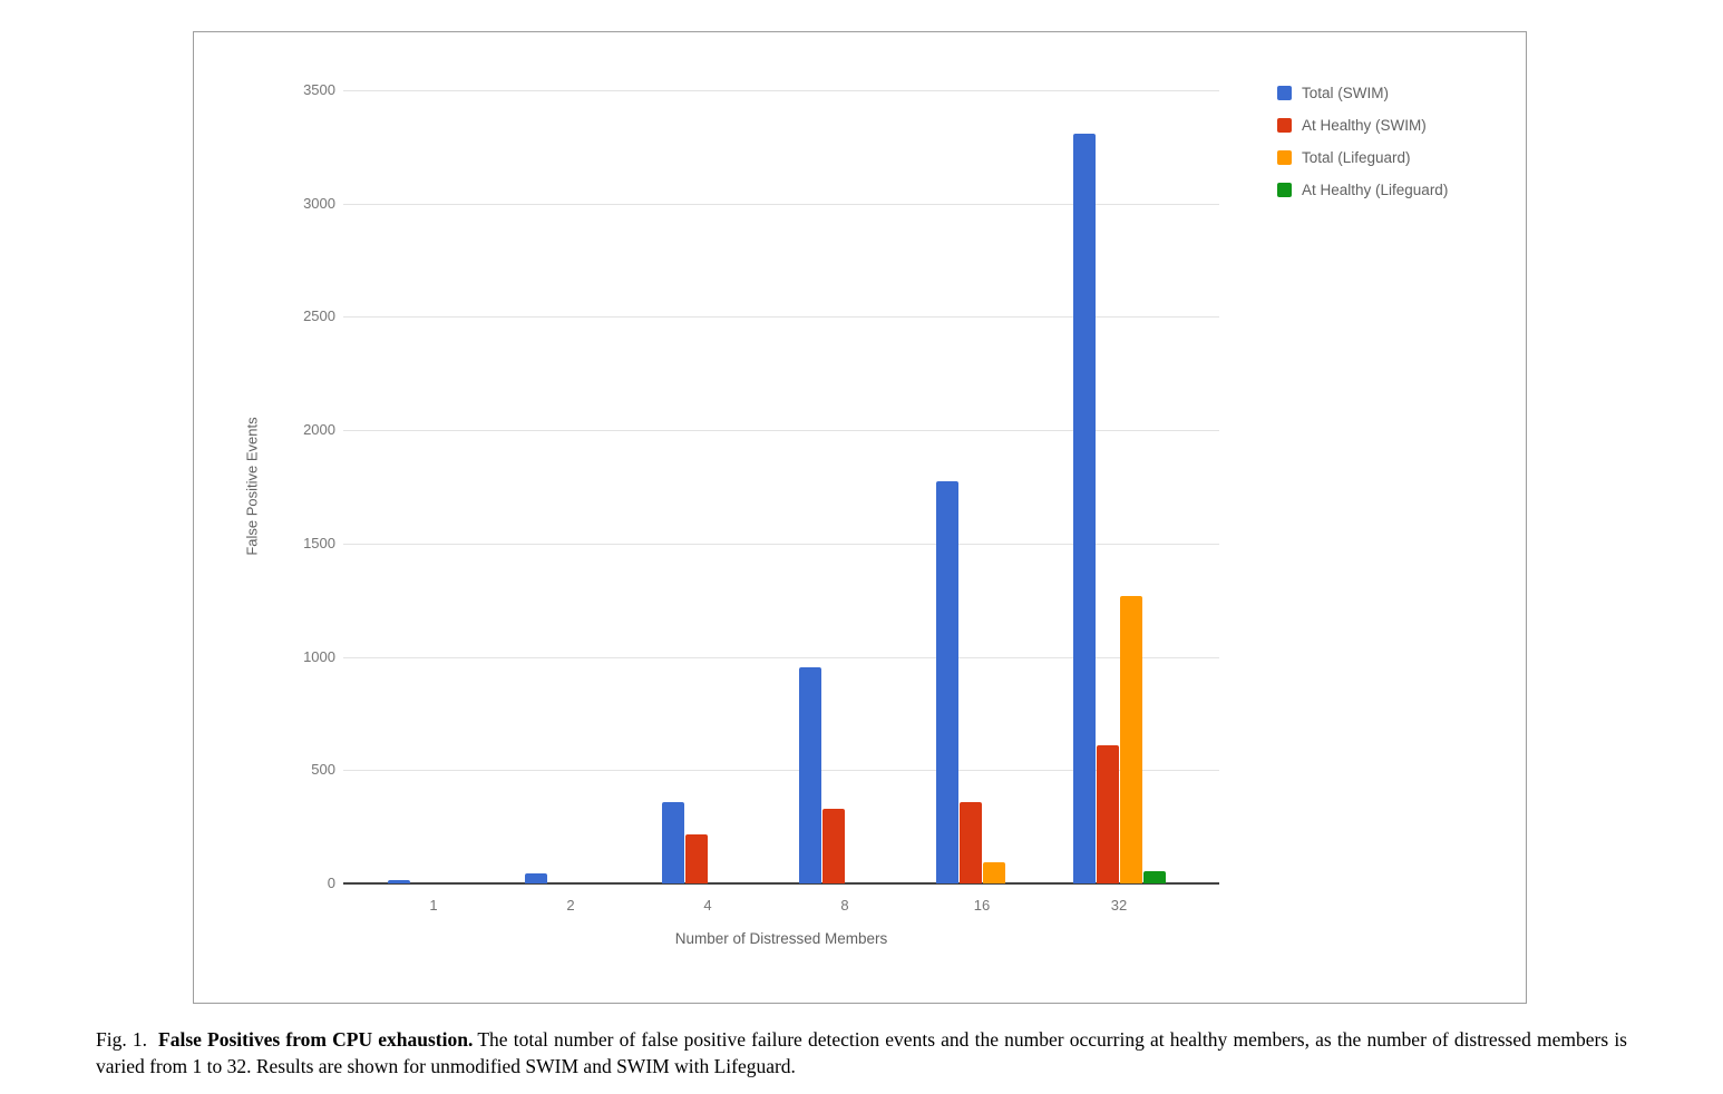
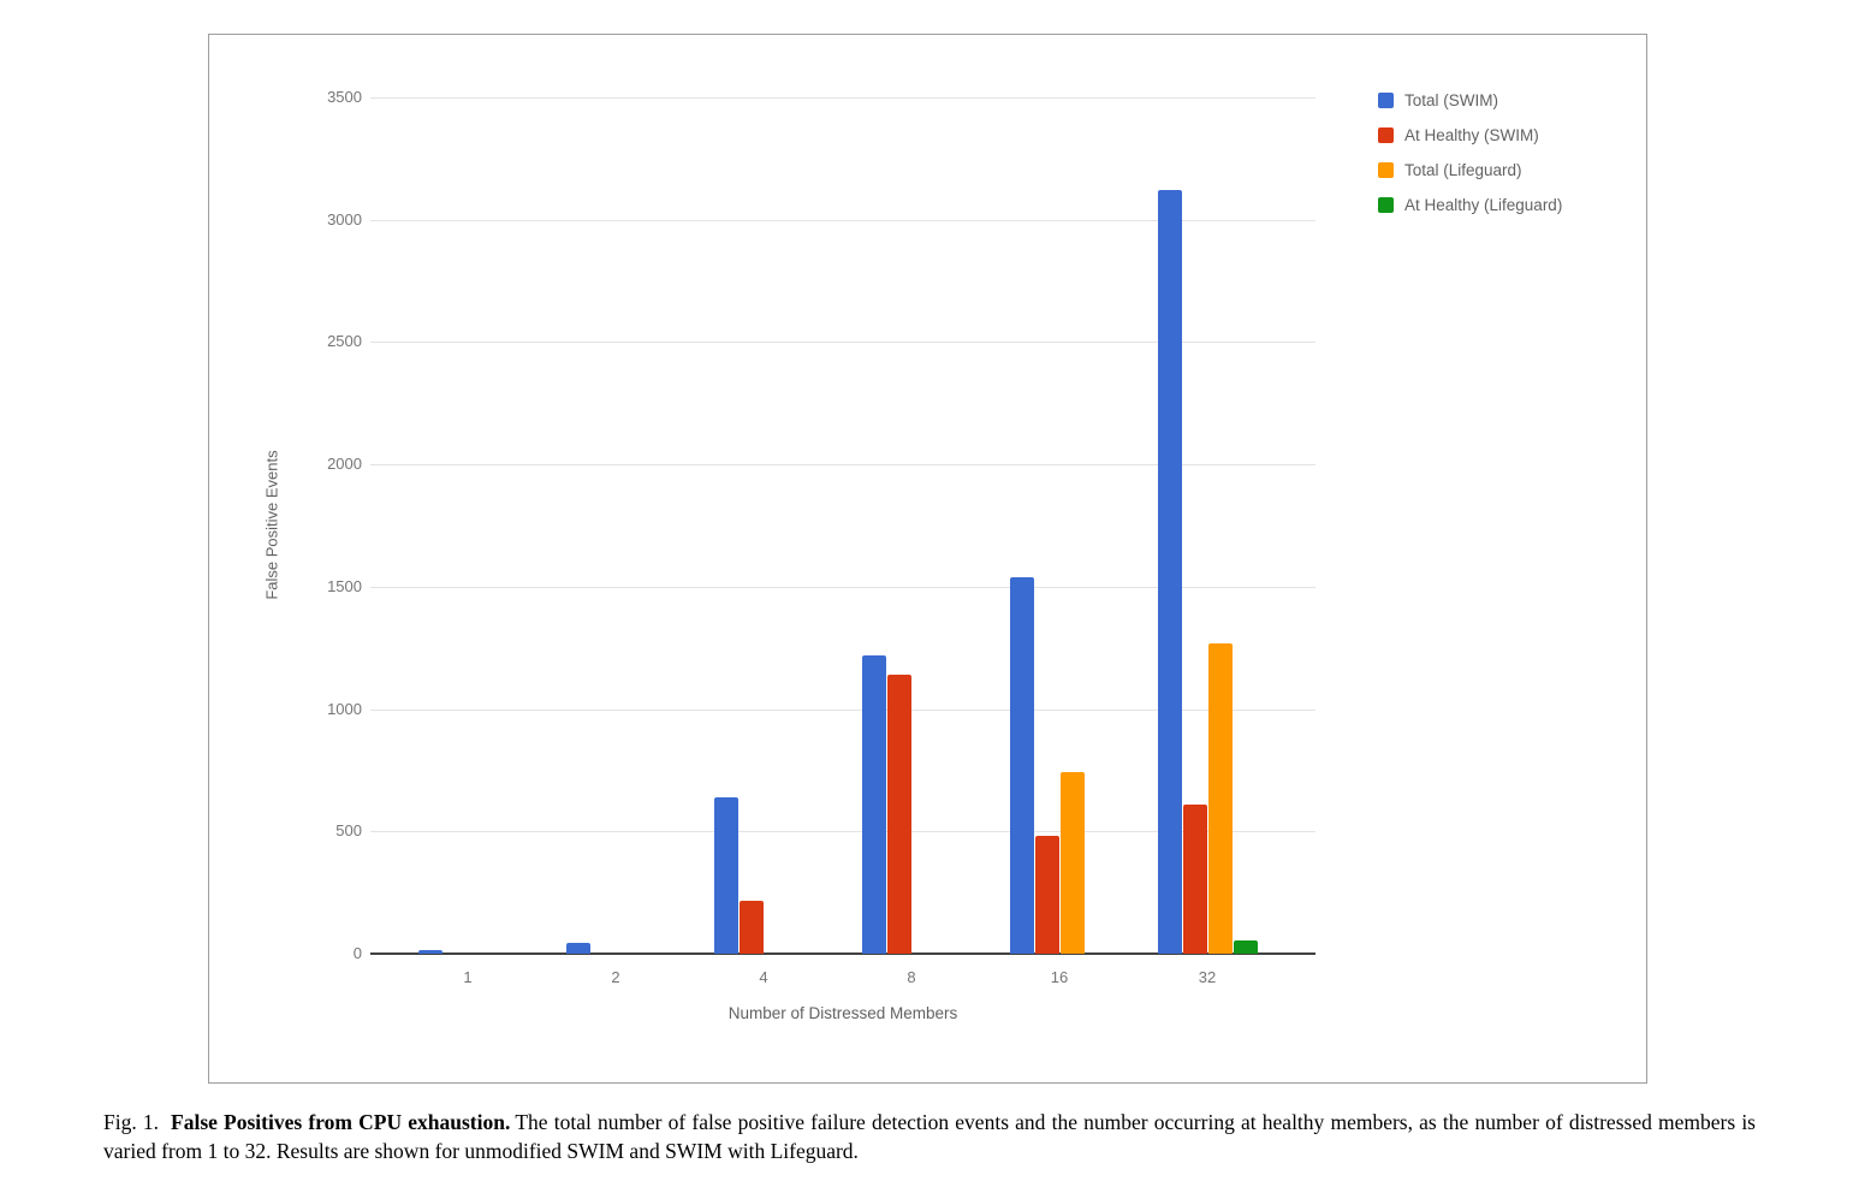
Total (SWIM)/4: 360 -> 640
Total (SWIM)/8: 960 -> 1220
At Healthy (SWIM)/8: 330 -> 1140
Total (SWIM)/16: 1780 -> 1540
At Healthy (SWIM)/16: 360 -> 480
Total (Lifeguard)/16: 100 -> 740
Total (SWIM)/32: 3310 -> 3120
